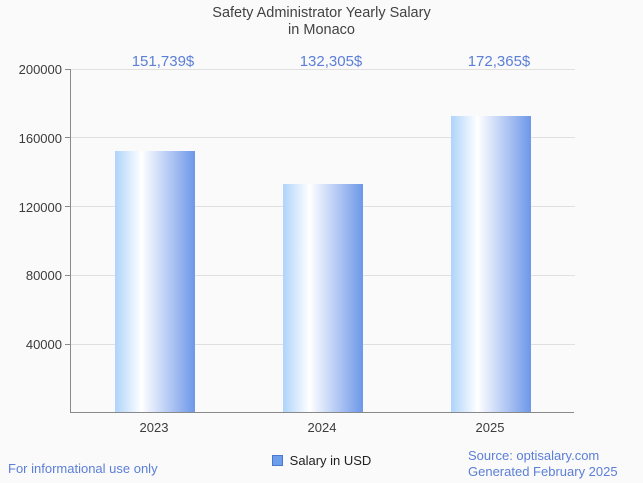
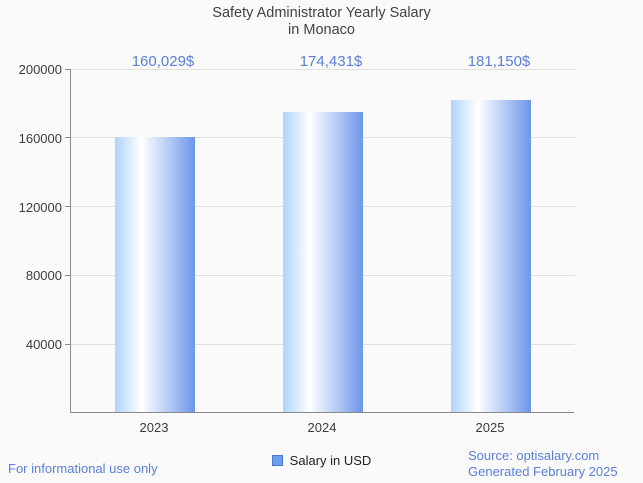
2023: 151,739 -> 160,029
2024: 132,305 -> 174,431
2025: 172,365 -> 181,150
